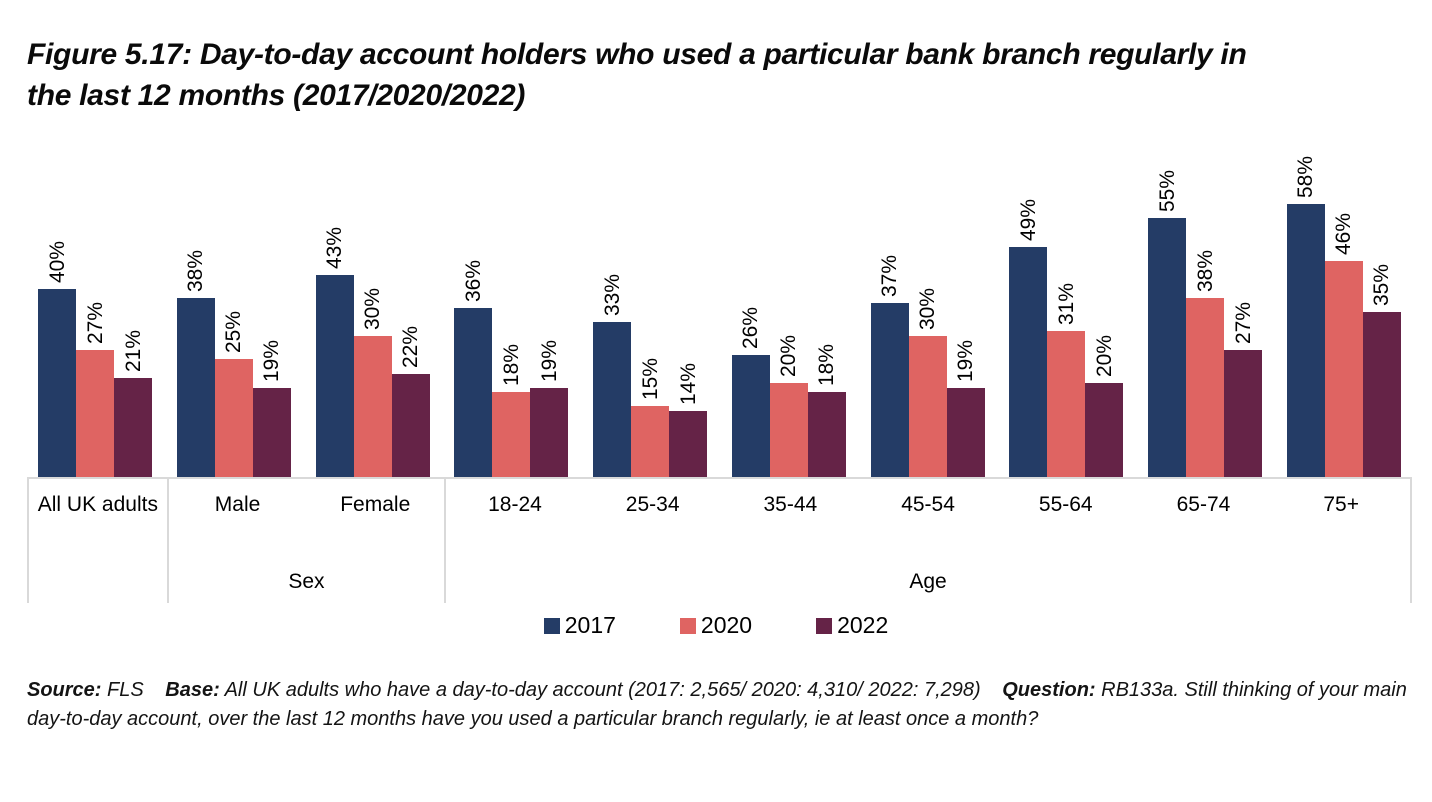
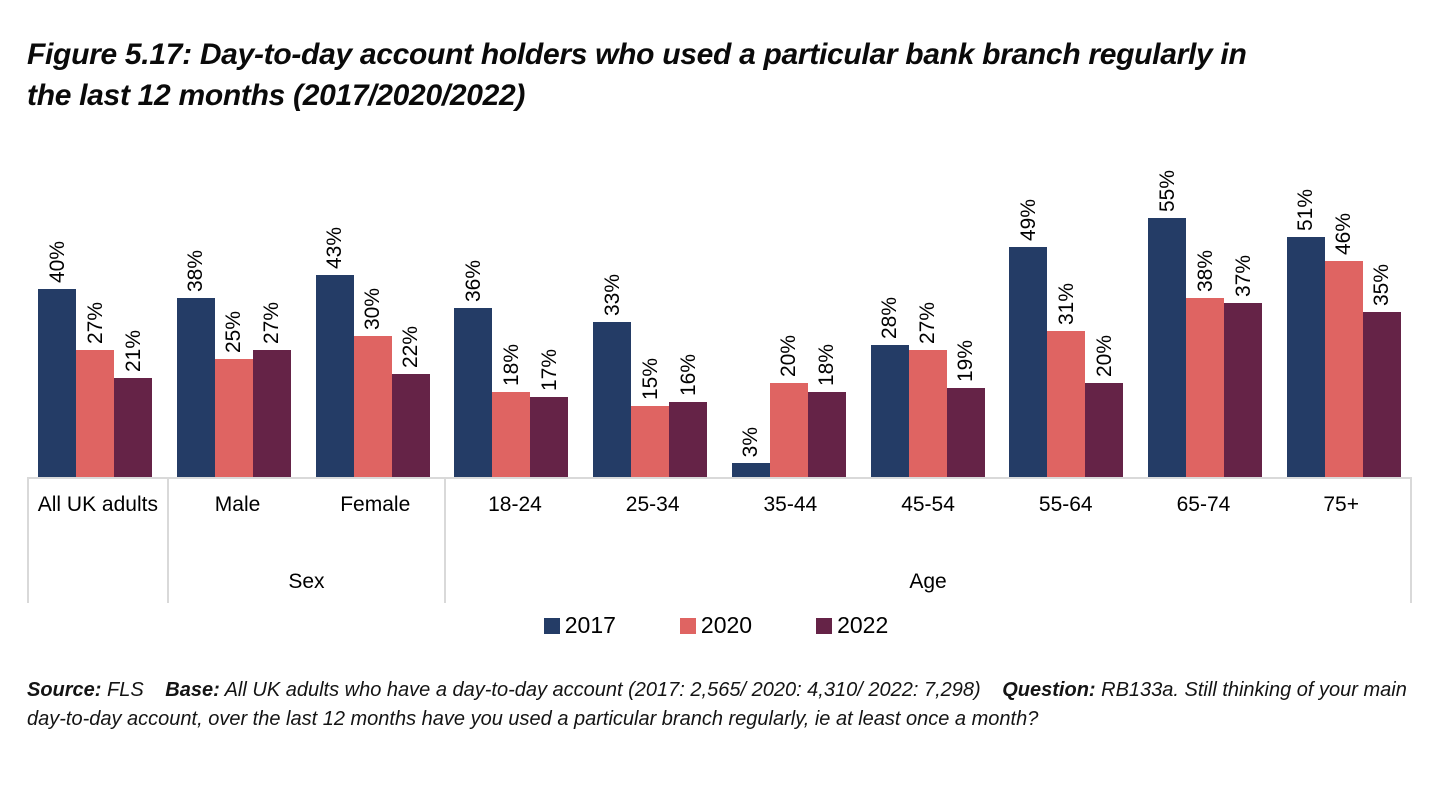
2022/Male: 19% -> 27%
2022/18-24: 19% -> 17%
2022/25-34: 14% -> 16%
2017/35-44: 26% -> 3%
2017/45-54: 37% -> 28%
2020/45-54: 30% -> 27%
2022/65-74: 27% -> 37%
2017/75+: 58% -> 51%
